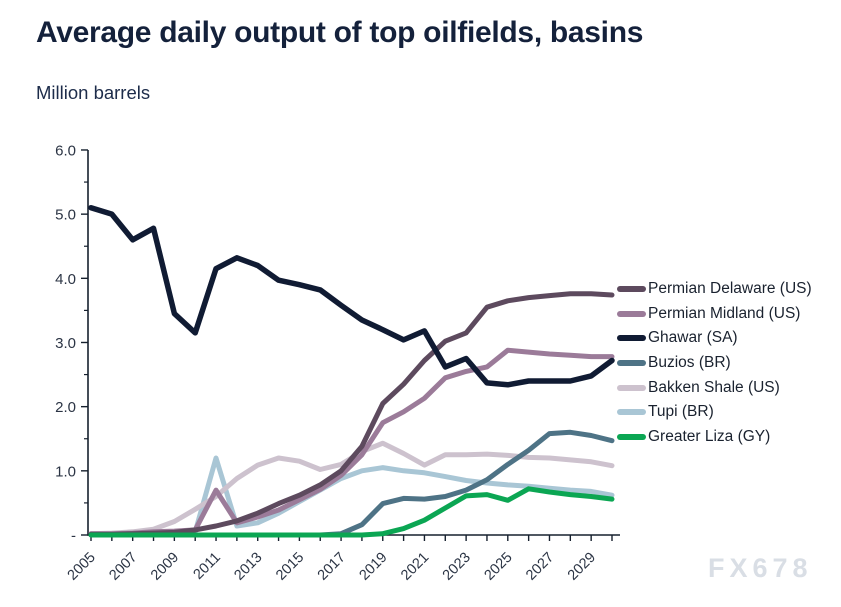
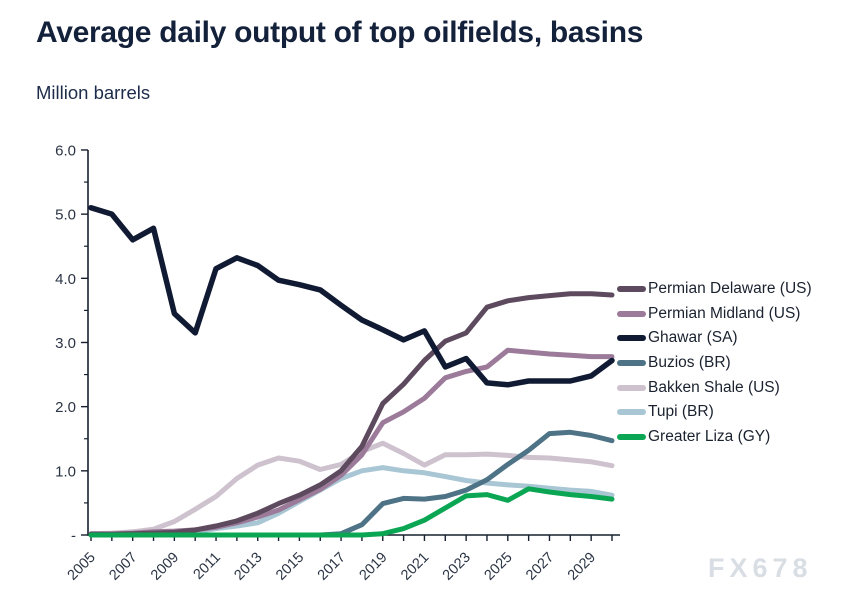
Permian Midland (US)/2011: 0.7 -> 0.1
Tupi (BR)/2011: 1.2 -> 0.1
